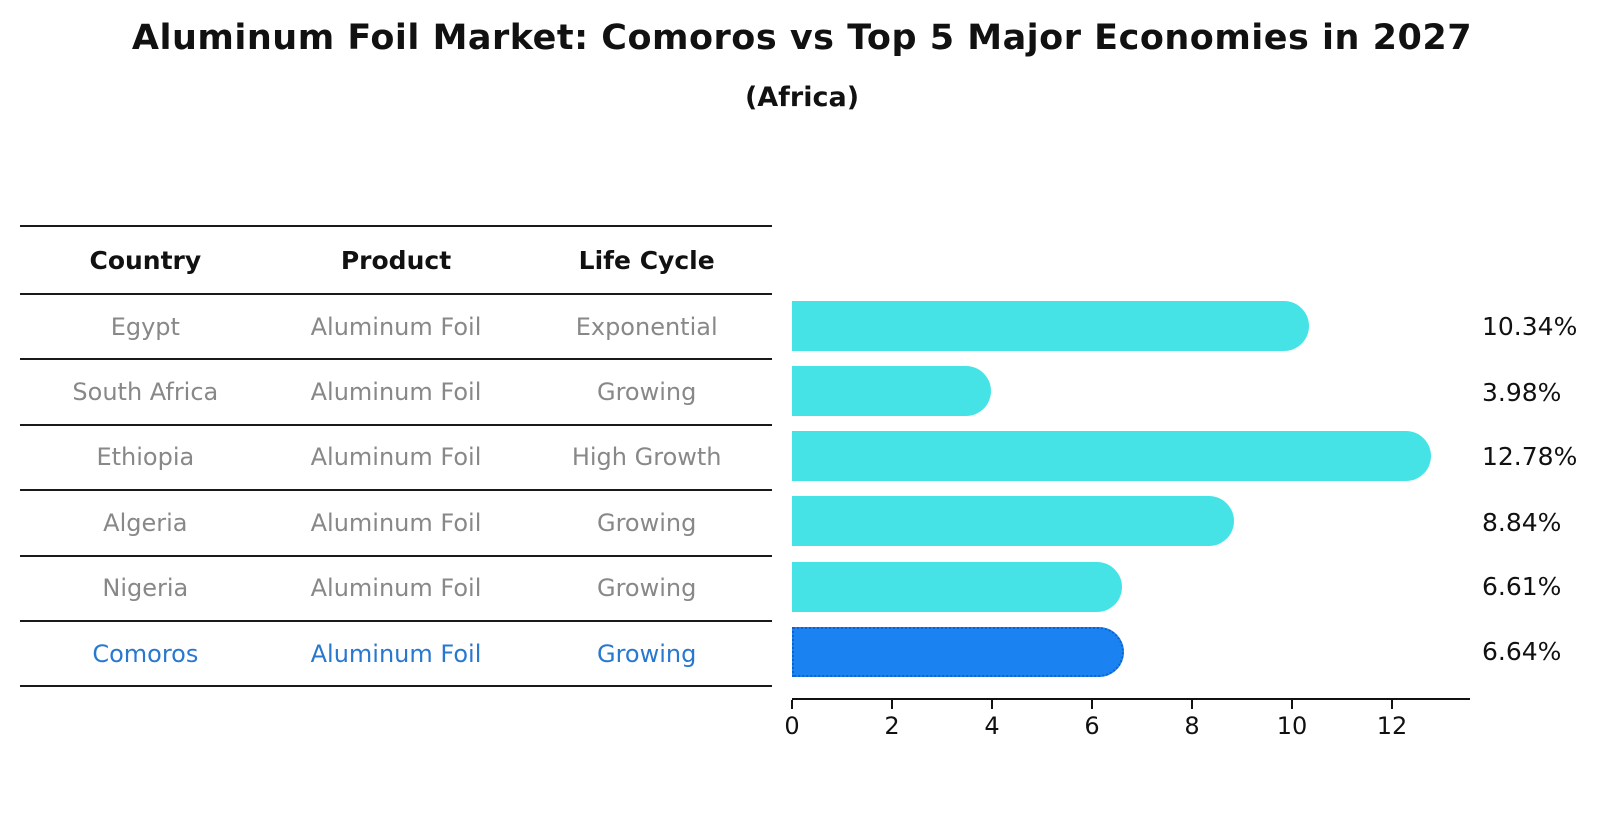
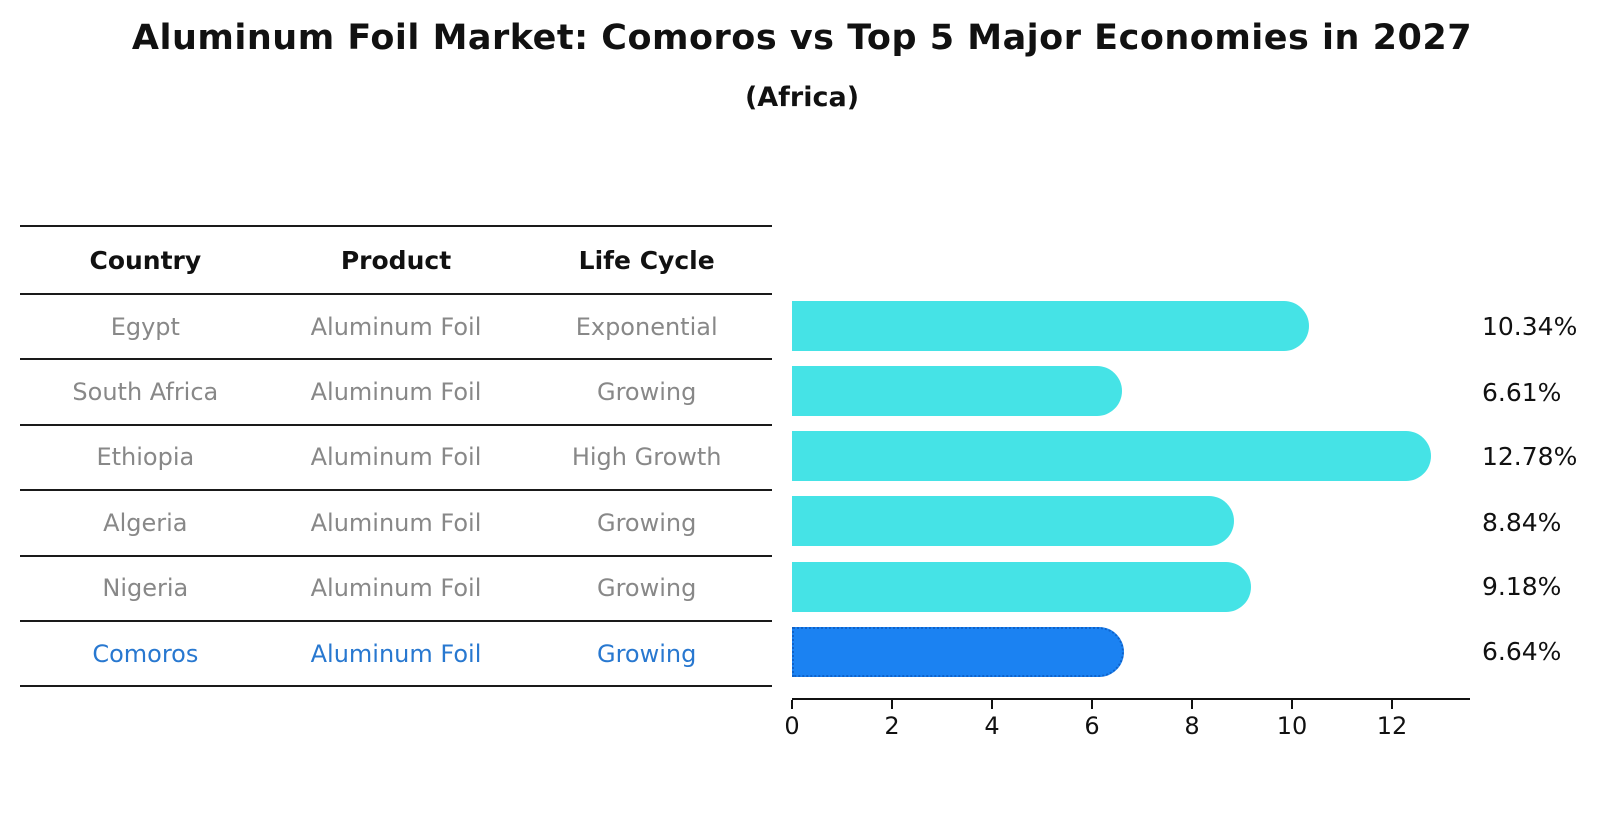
South Africa: 3.98% -> 6.61%
Nigeria: 6.61% -> 9.18%
